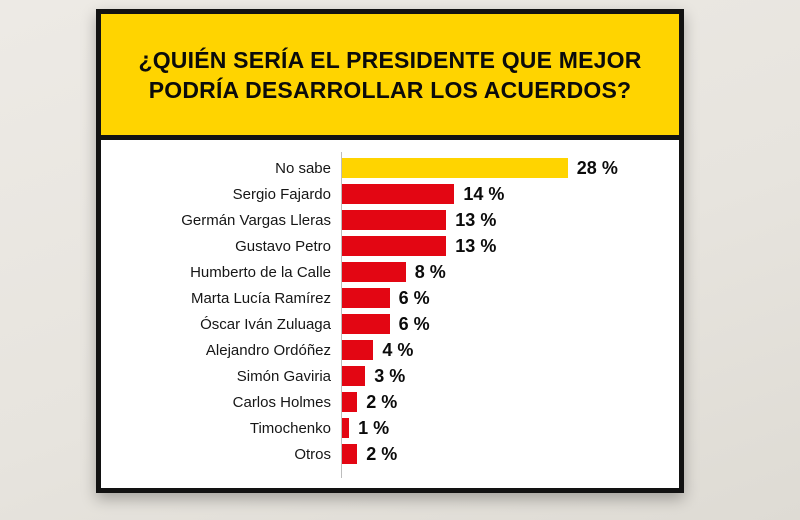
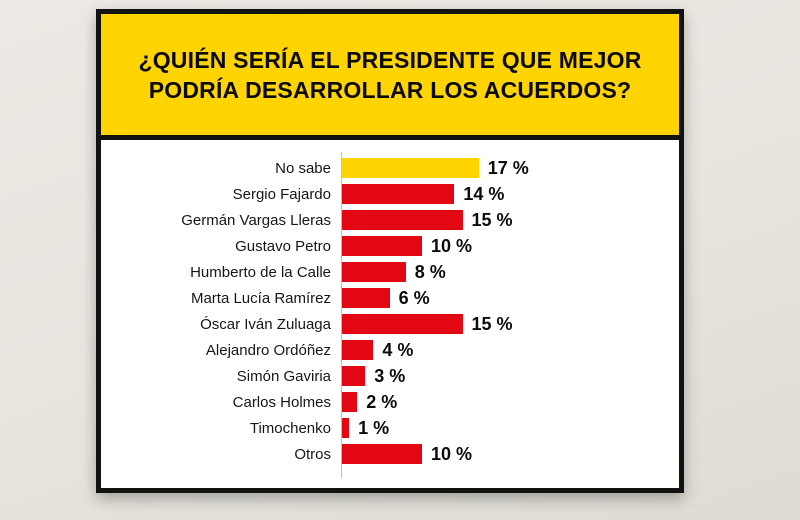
No sabe: 28 -> 17
Germán Vargas Lleras: 13 -> 15
Gustavo Petro: 13 -> 10
Óscar Iván Zuluaga: 6 -> 15
Otros: 2 -> 10
